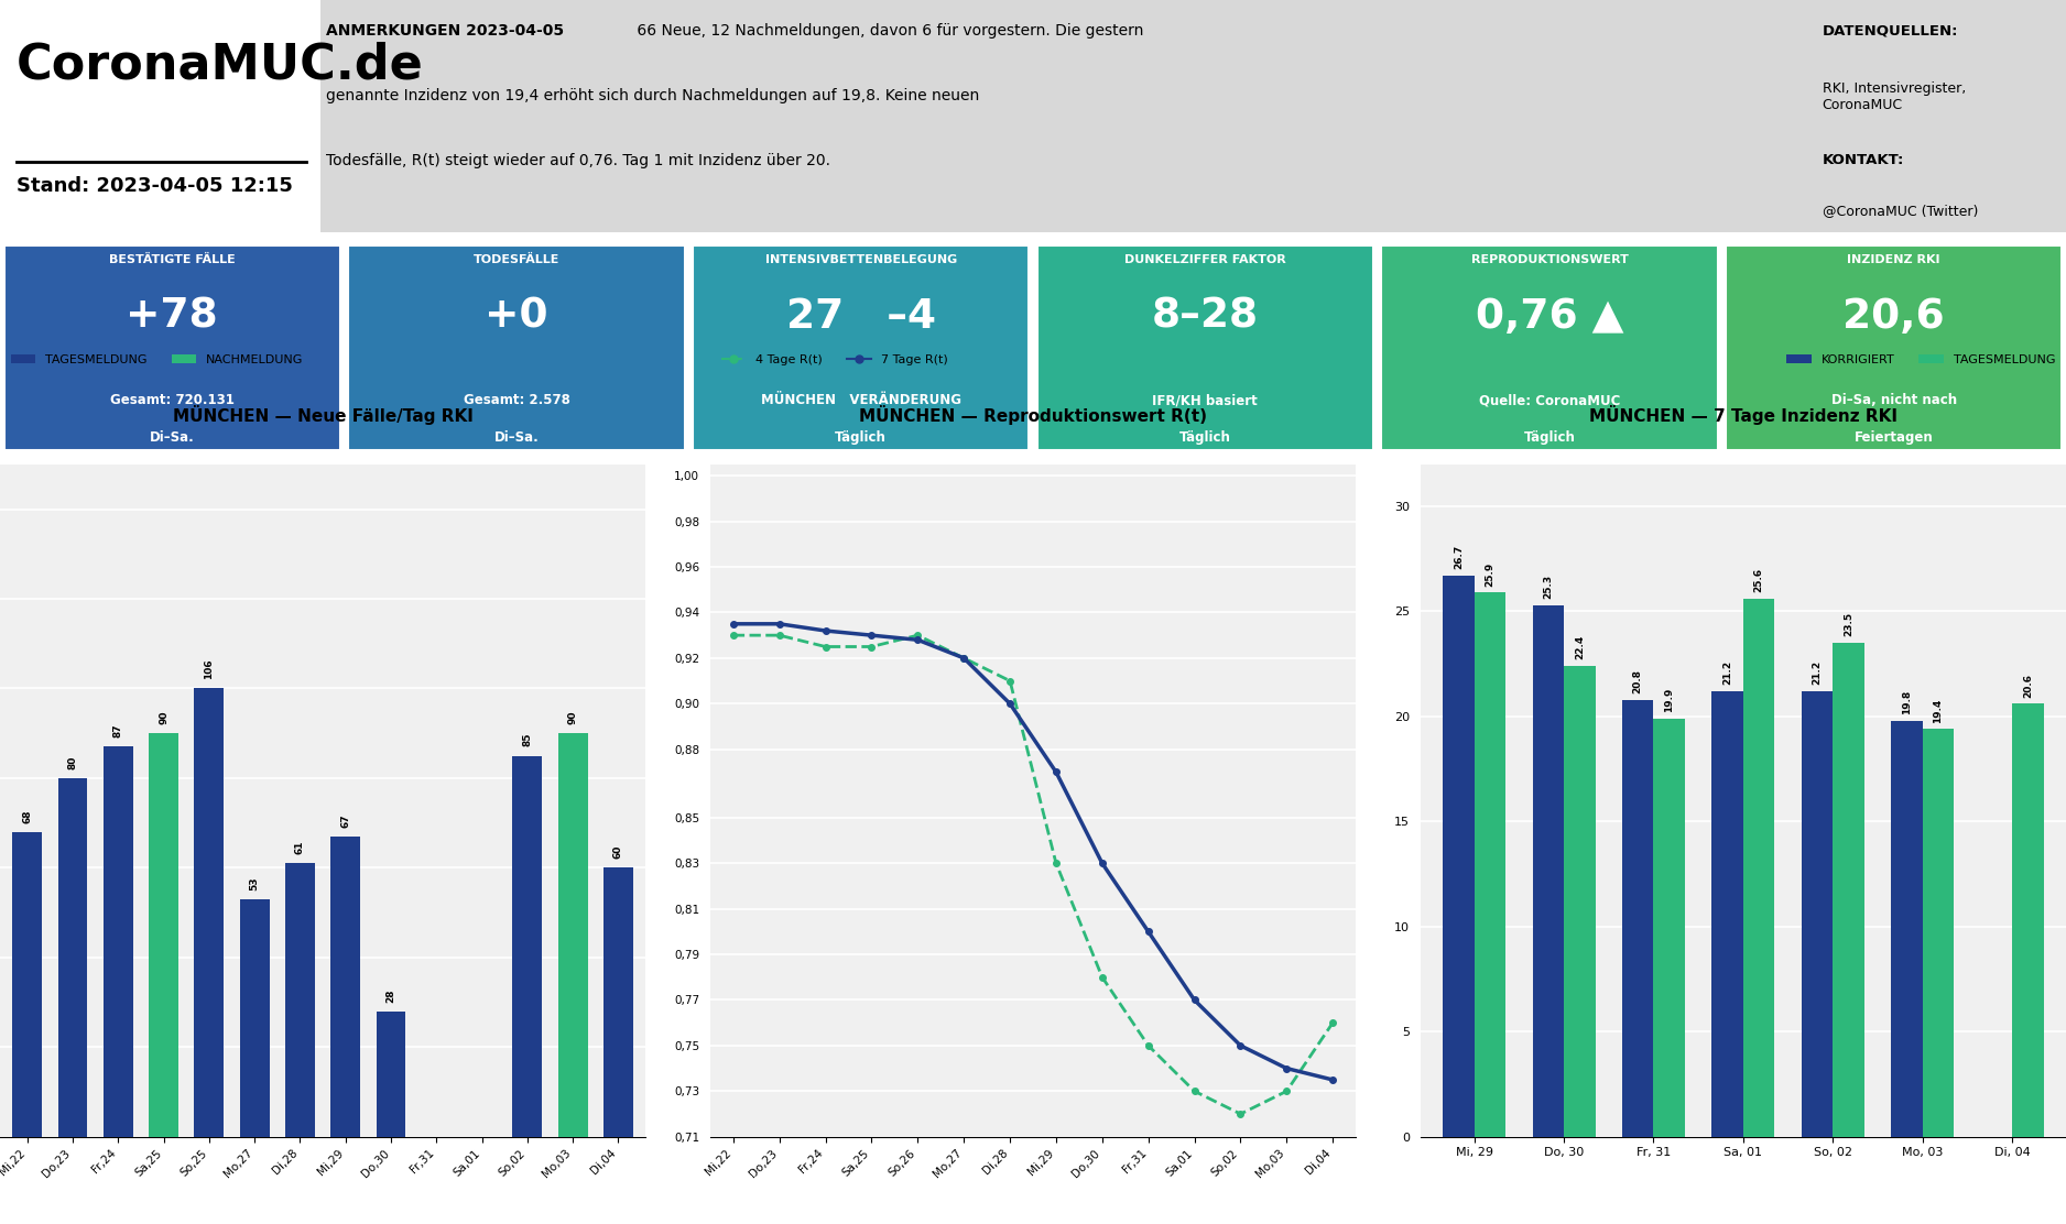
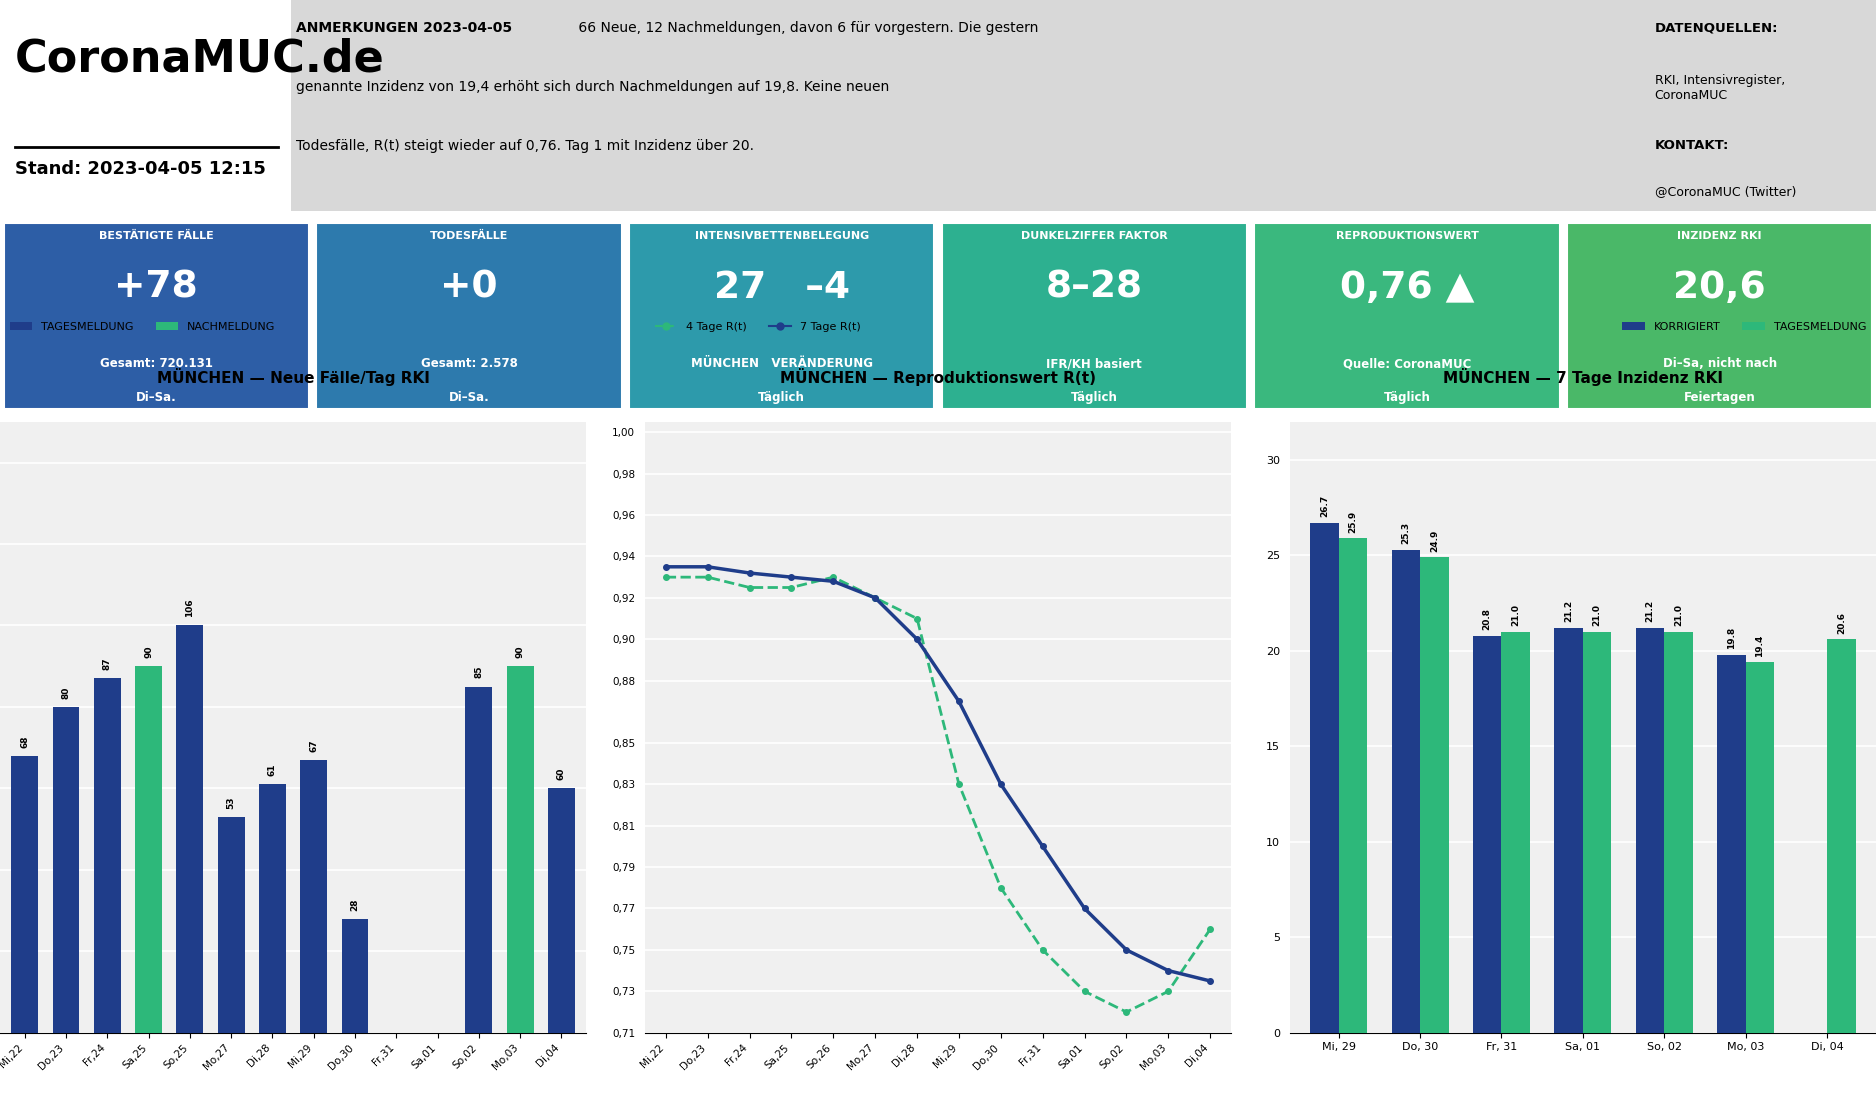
MÜNCHEN — 7 Tage Inzidenz RKI/TAGESMELDUNG/Do, 30: 22.4 -> 24.9
MÜNCHEN — 7 Tage Inzidenz RKI/TAGESMELDUNG/Fr, 31: 19.9 -> 21.0
MÜNCHEN — 7 Tage Inzidenz RKI/TAGESMELDUNG/Sa, 01: 25.6 -> 21.0
MÜNCHEN — 7 Tage Inzidenz RKI/TAGESMELDUNG/So, 02: 23.5 -> 21.0
